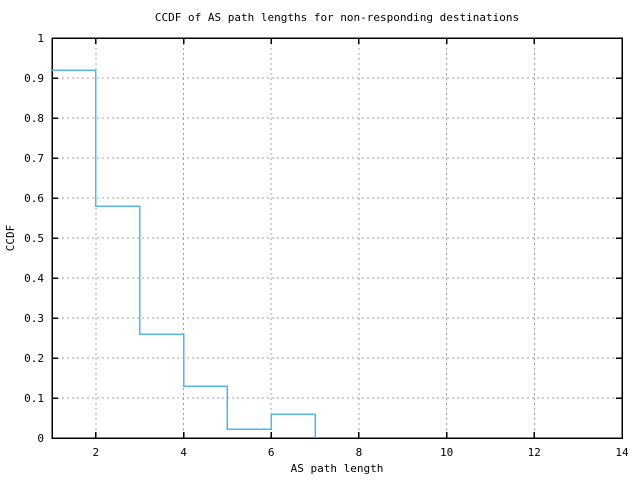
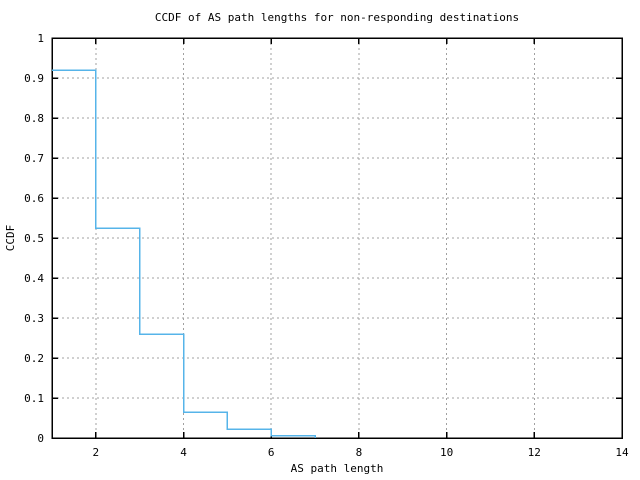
2: 0.58 -> 0.53
4: 0.13 -> 0.07
6: 0.06 -> 0.01
